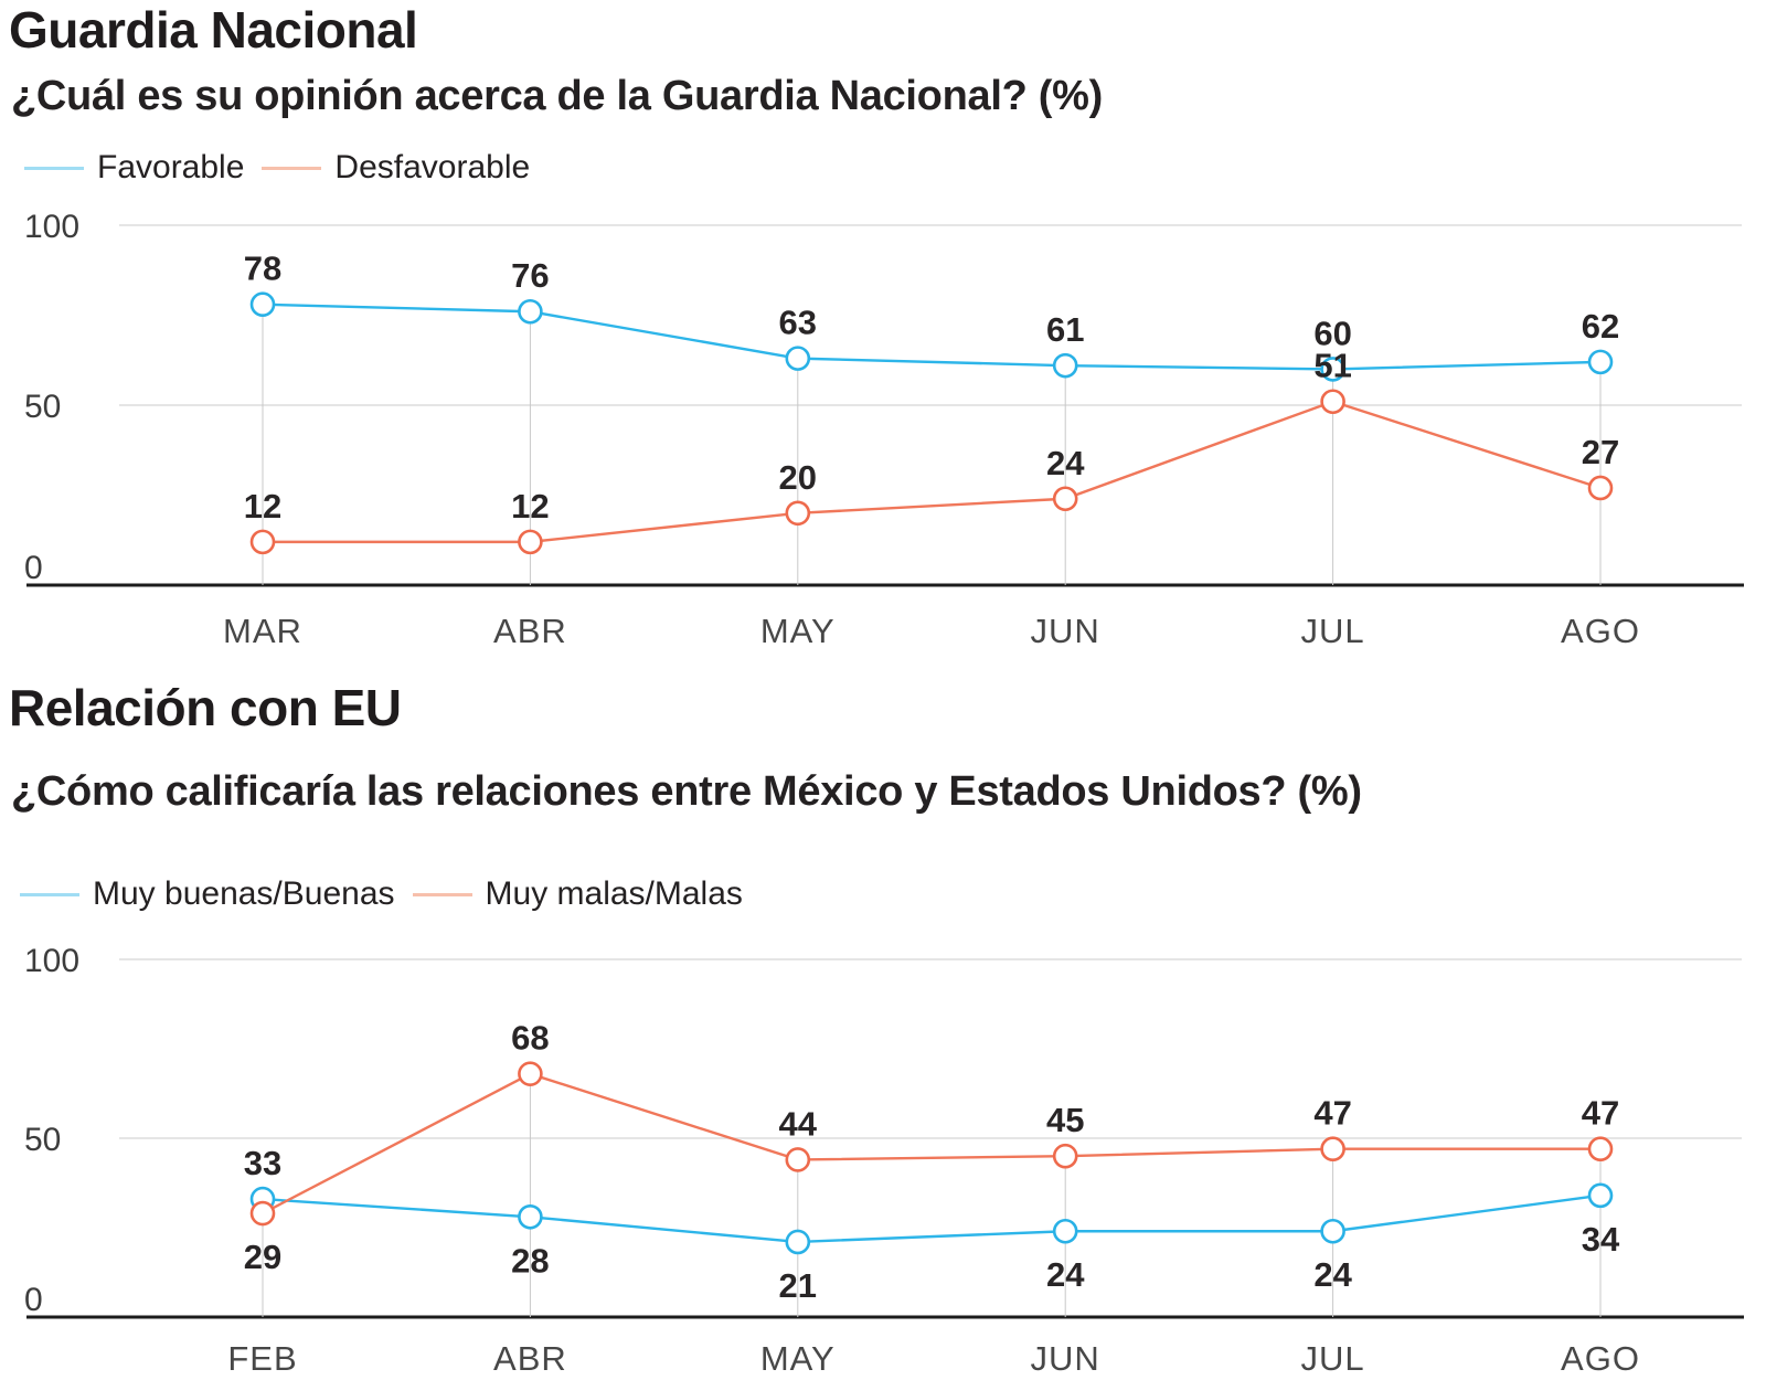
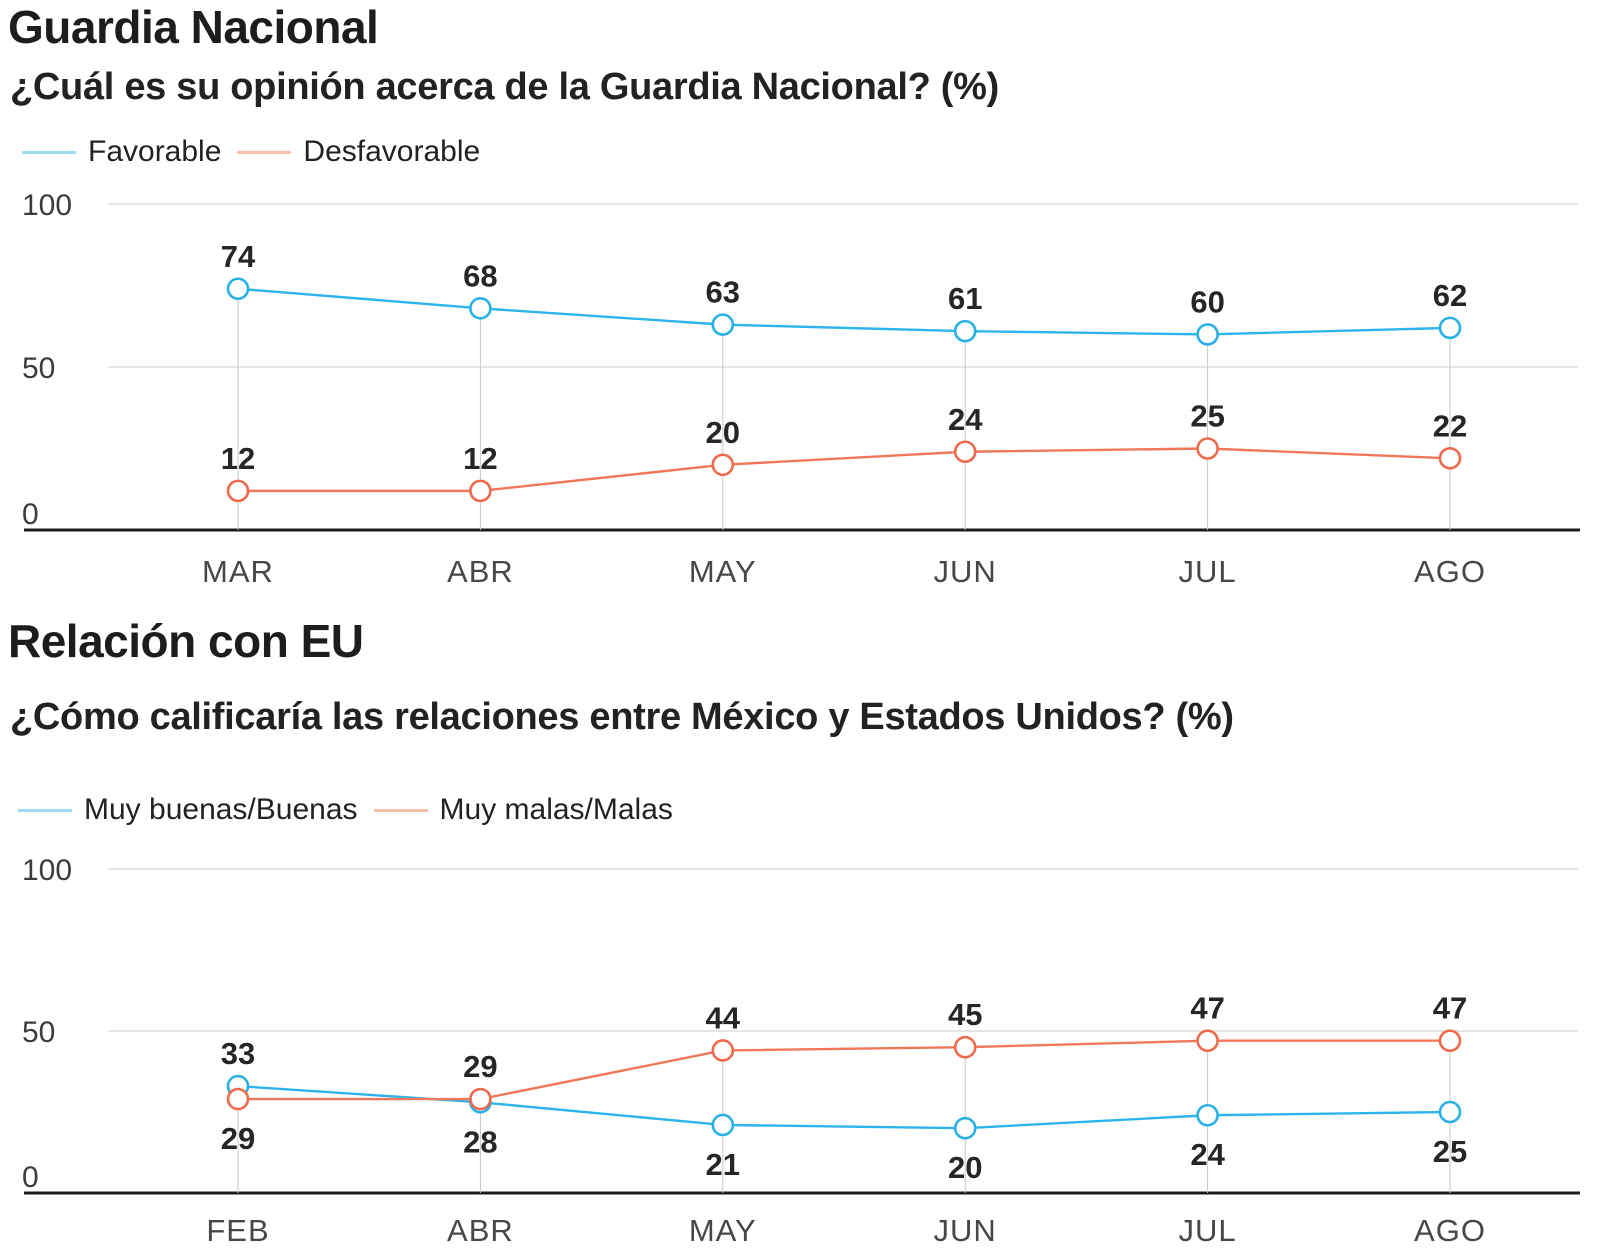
Guardia Nacional/Favorable/MAR: 78 -> 74
Guardia Nacional/Favorable/ABR: 76 -> 68
Guardia Nacional/Desfavorable/JUL: 51 -> 25
Guardia Nacional/Desfavorable/AGO: 27 -> 22
Relación con EU/Muy malas/Malas/ABR: 68 -> 29
Relación con EU/Muy buenas/Buenas/JUN: 24 -> 20
Relación con EU/Muy buenas/Buenas/AGO: 34 -> 25
